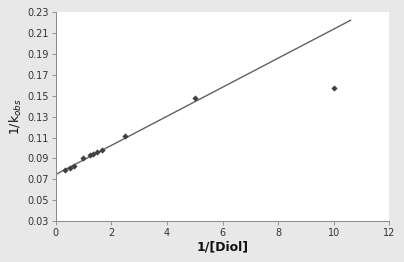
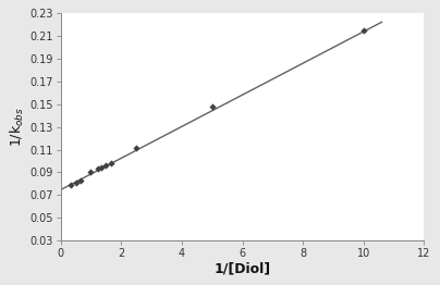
10: 0.157 -> 0.215
